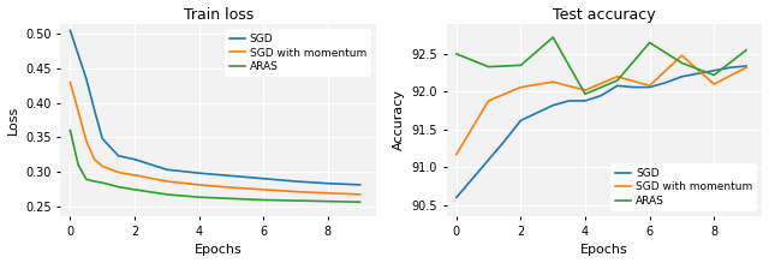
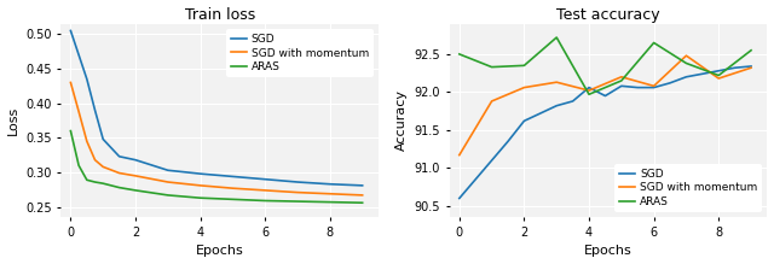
Test accuracy/SGD/4: 91.88 -> 92.06
Test accuracy/SGD with momentum/8: 92.10 -> 92.18
